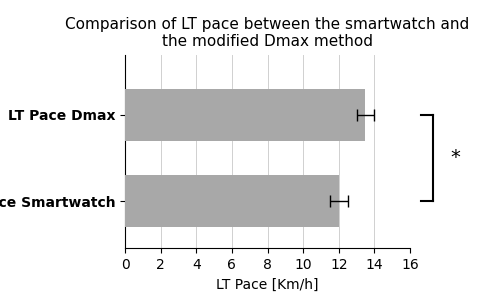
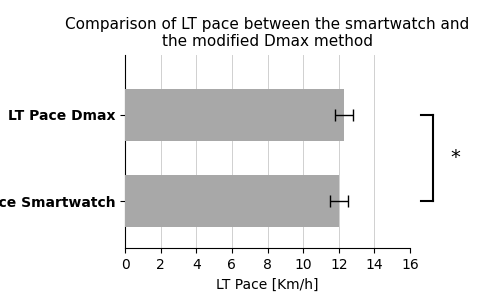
LT Pace Dmax: 13.5 -> 12.3
